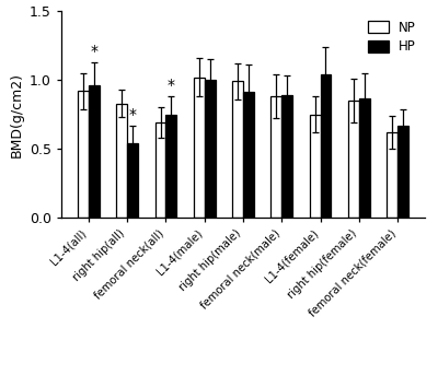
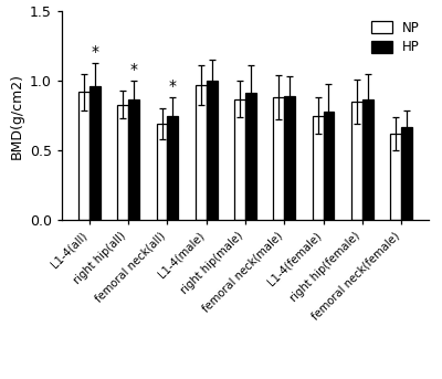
HP/right hip(all): 0.54 -> 0.87
NP/L1-4(male): 1.02 -> 0.97
NP/right hip(male): 0.99 -> 0.87
HP/L1-4(female): 1.04 -> 0.78
